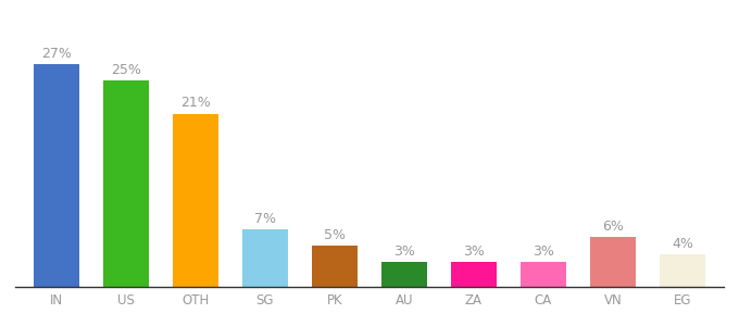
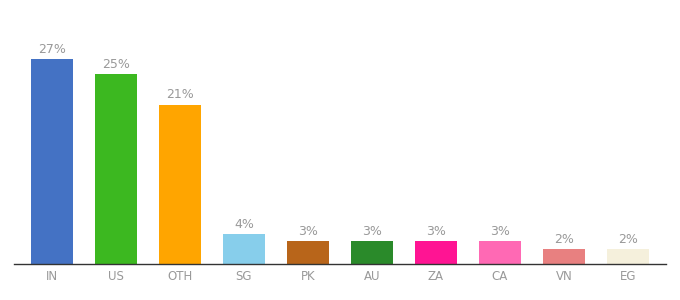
SG: 7% -> 4%
PK: 5% -> 3%
VN: 6% -> 2%
EG: 4% -> 2%
